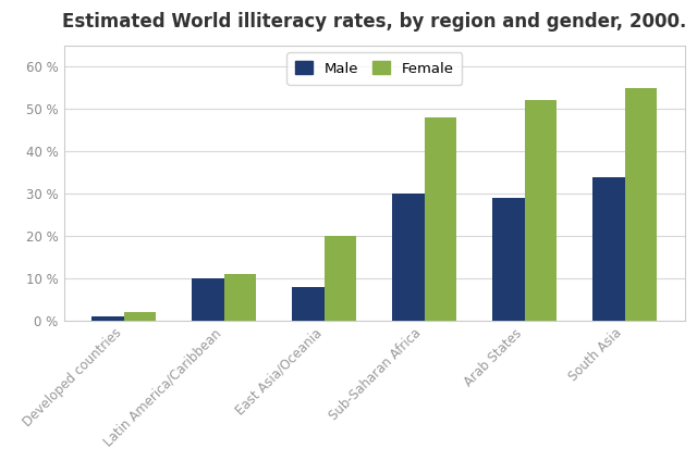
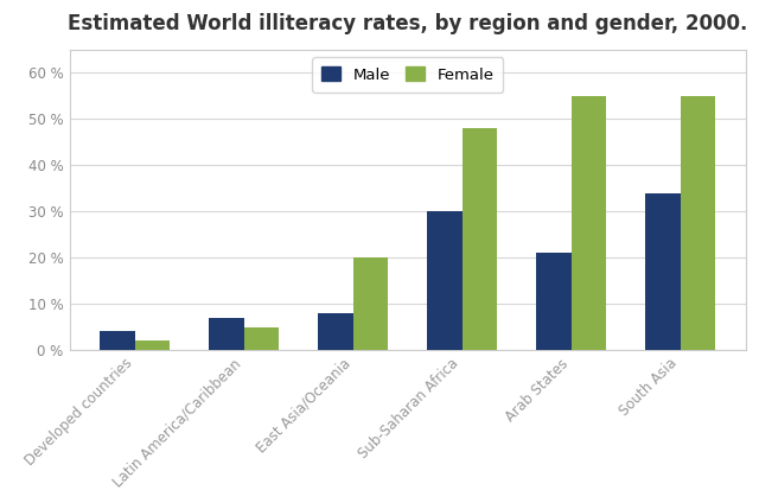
Male/Developed countries: 1 % -> 4 %
Male/Latin America/Caribbean: 10 % -> 7 %
Female/Latin America/Caribbean: 11 % -> 5 %
Male/Arab States: 29 % -> 21 %
Female/Arab States: 52 % -> 55 %
